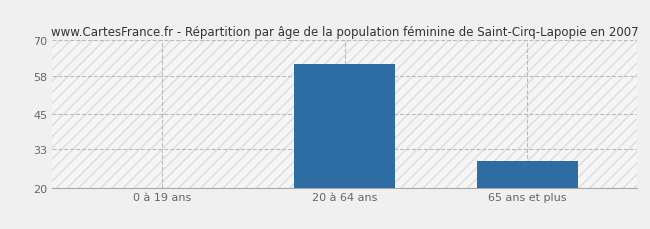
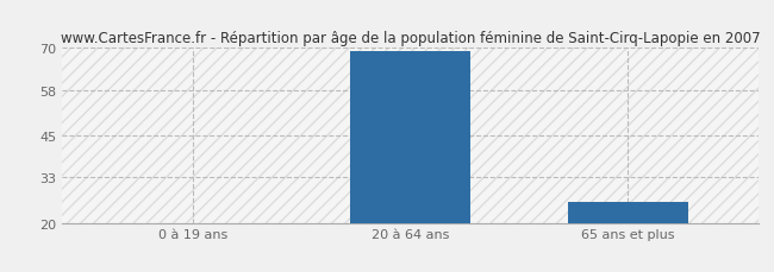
20 à 64 ans: 62 -> 69
65 ans et plus: 29 -> 26
